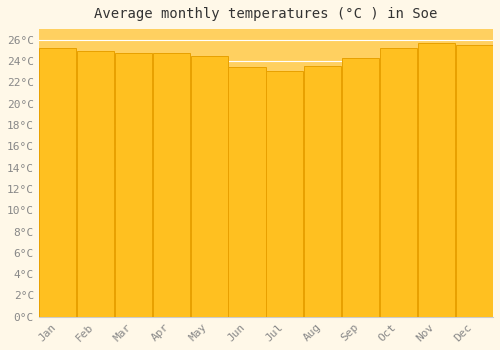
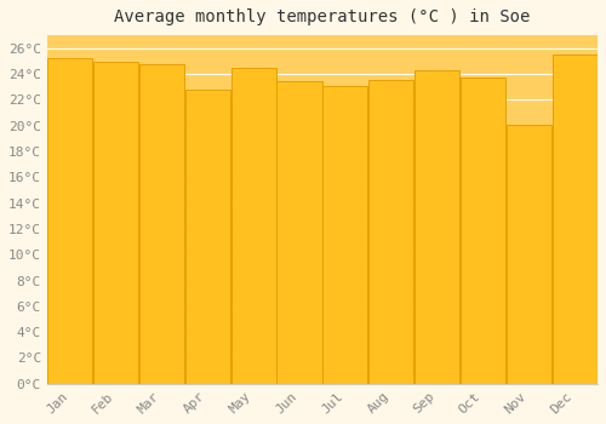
Apr: 24.8°C -> 22.8°C
Oct: 25.2°C -> 23.7°C
Nov: 25.7°C -> 20.1°C
